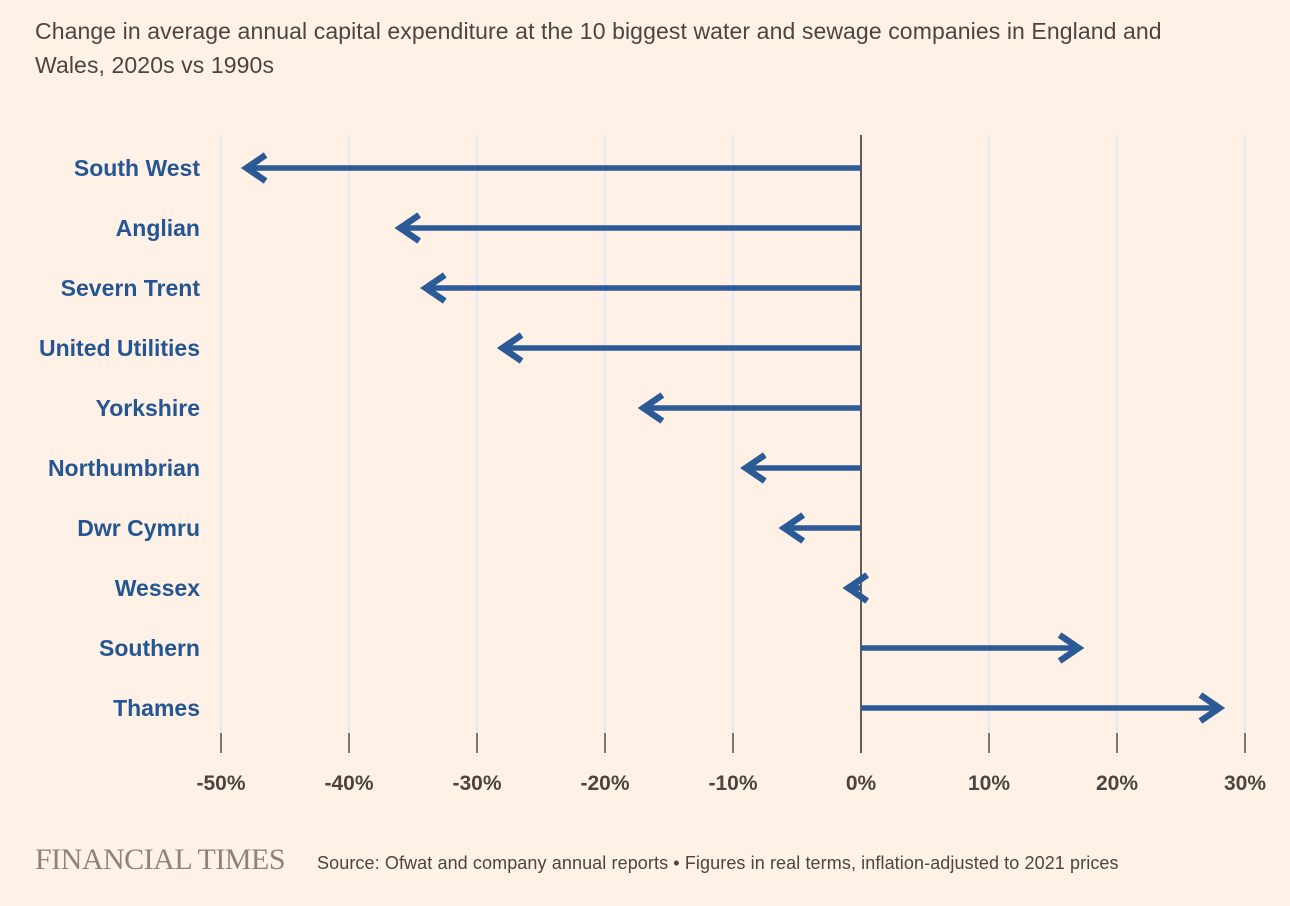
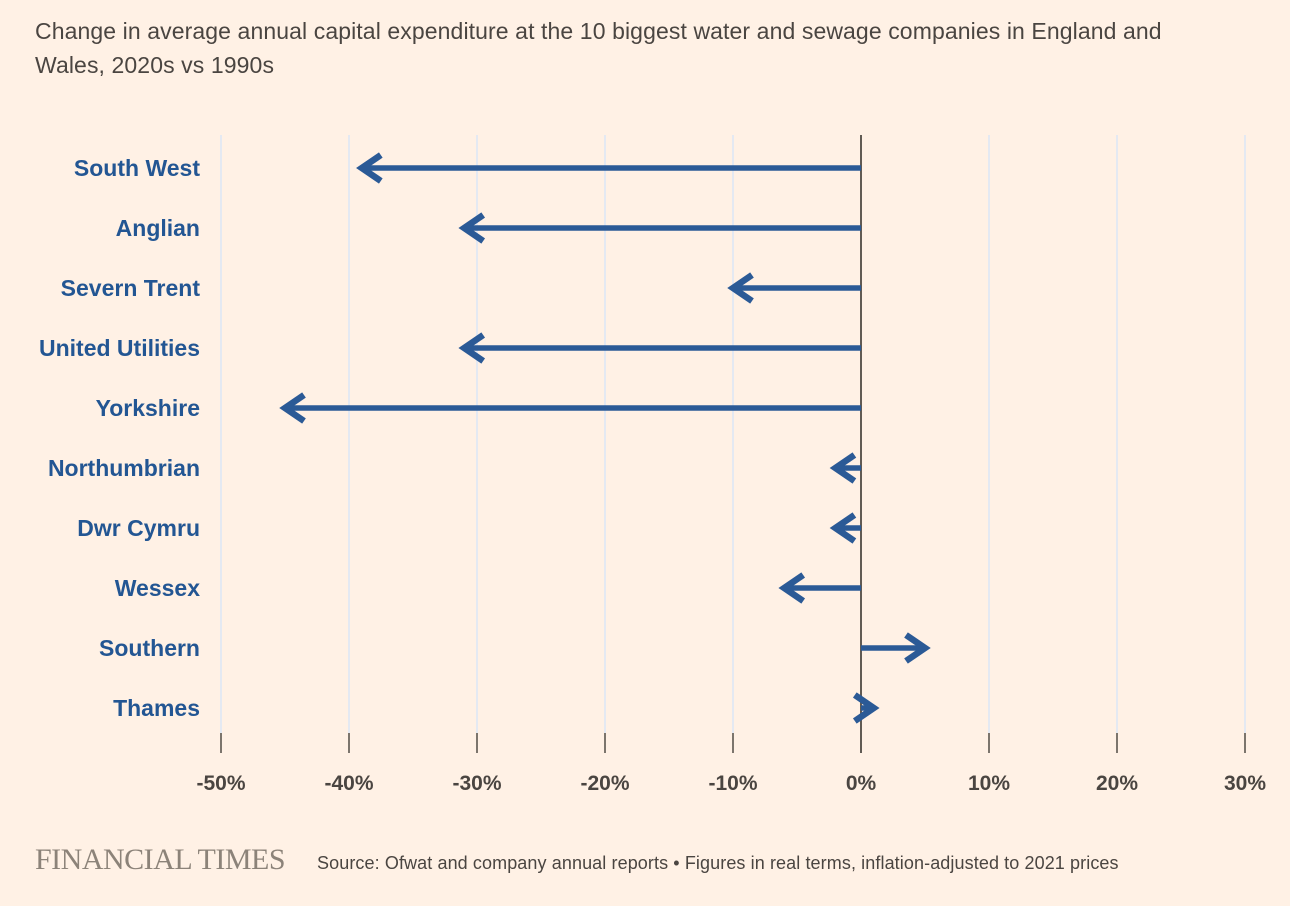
South West: -48% -> -39%
Anglian: -36% -> -31%
Severn Trent: -34% -> -10%
United Utilities: -28% -> -31%
Yorkshire: -17% -> -45%
Northumbrian: -9% -> -2%
Dwr Cymru: -6% -> -2%
Wessex: -1% -> -6%
Southern: 17% -> 5%
Thames: 28% -> 1%
